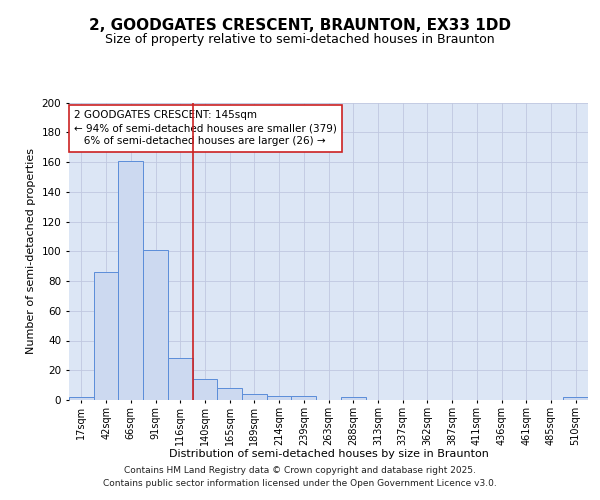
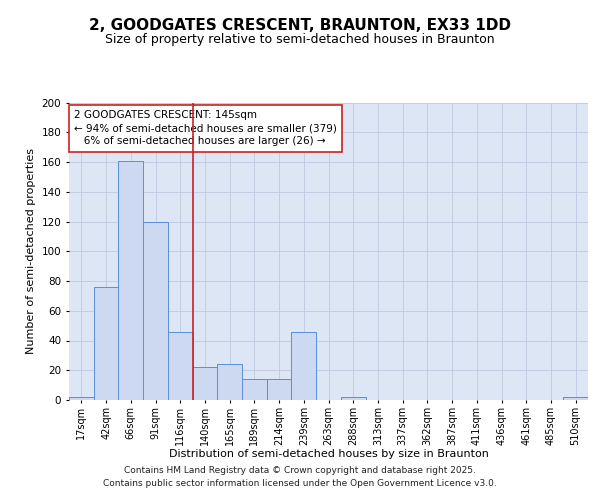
42sqm: 86 -> 76
91sqm: 101 -> 120
116sqm: 28 -> 46
140sqm: 14 -> 22
165sqm: 8 -> 24
189sqm: 4 -> 14
214sqm: 3 -> 14
239sqm: 3 -> 46
